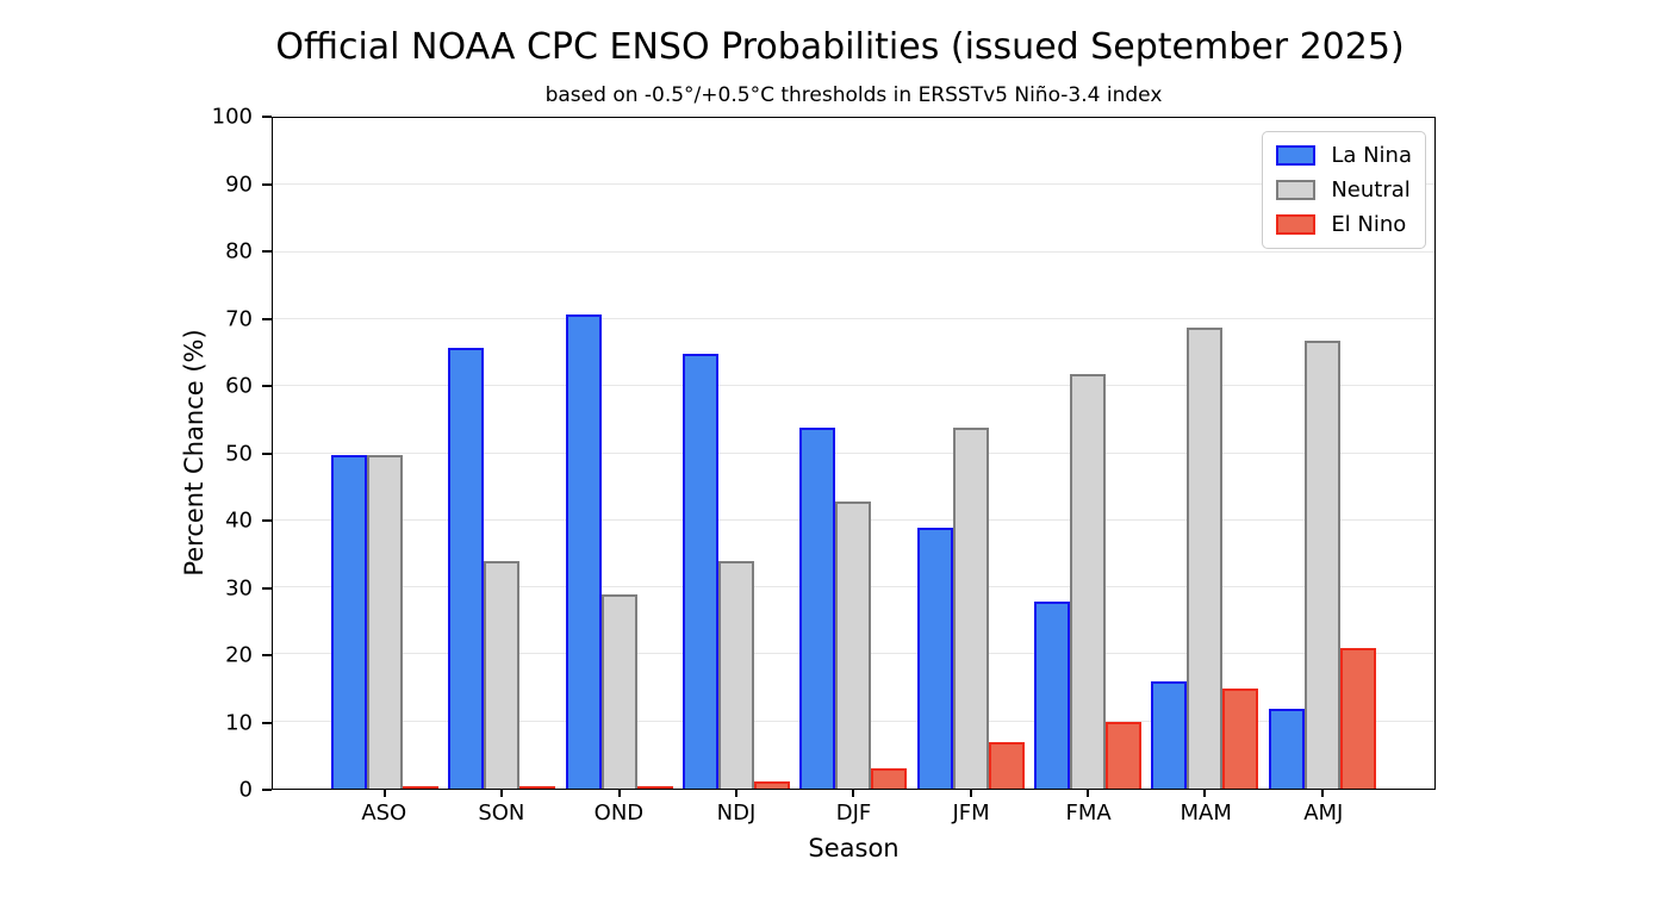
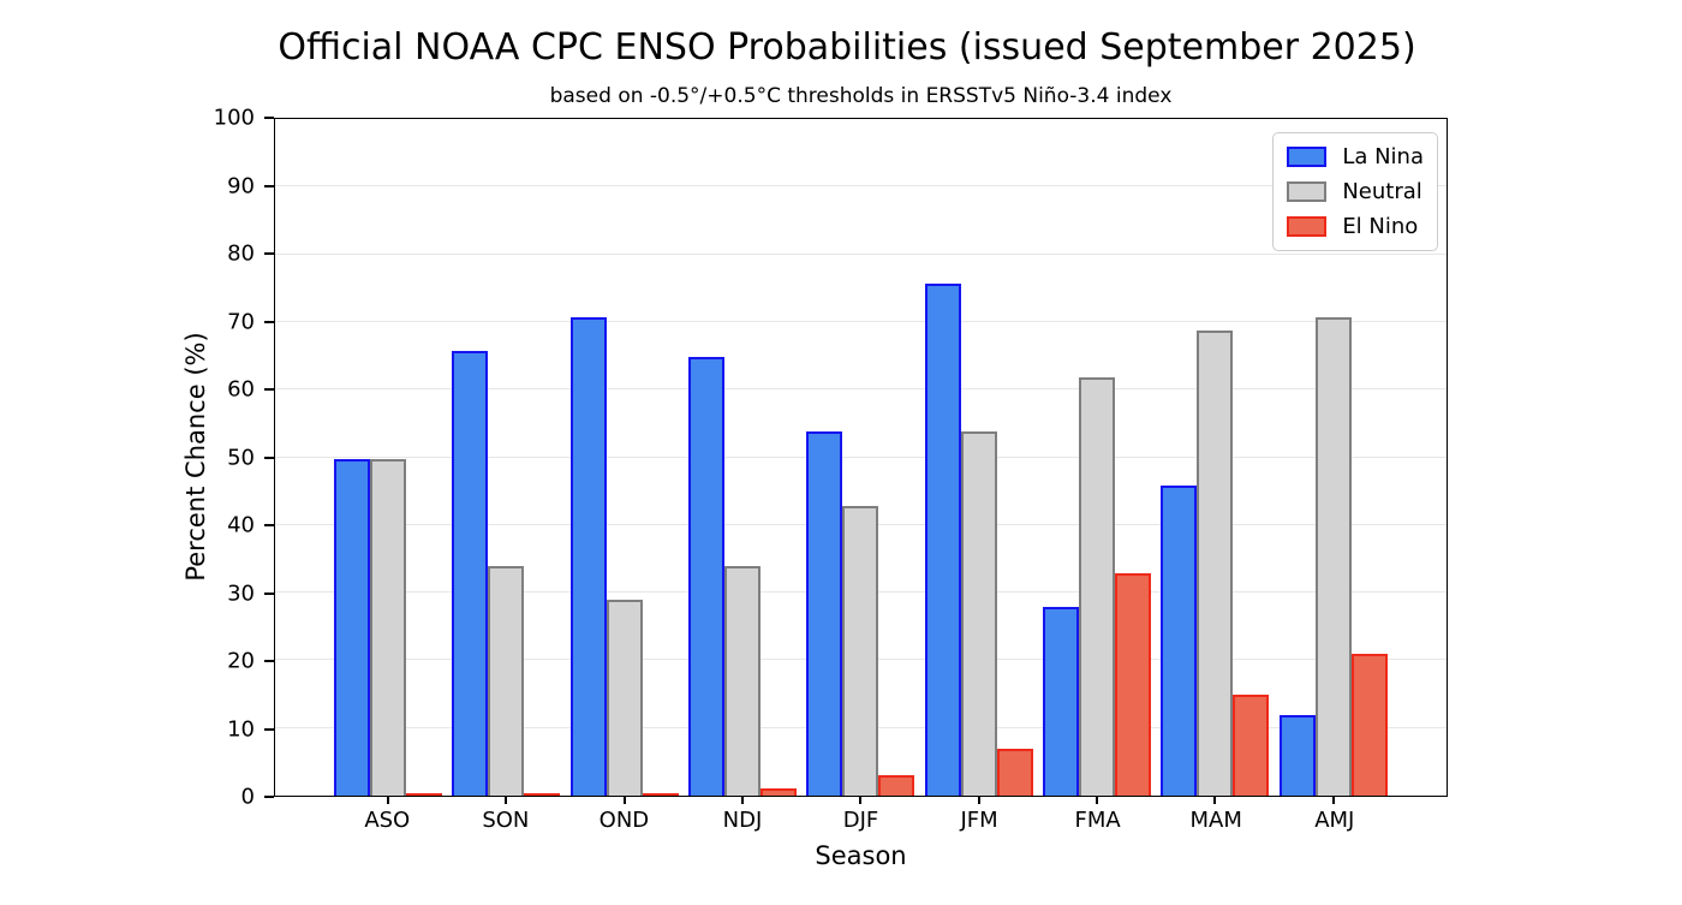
La Nina/JFM: 39 -> 76
El Nino/FMA: 10 -> 33
La Nina/MAM: 16 -> 46
Neutral/AMJ: 67 -> 71
